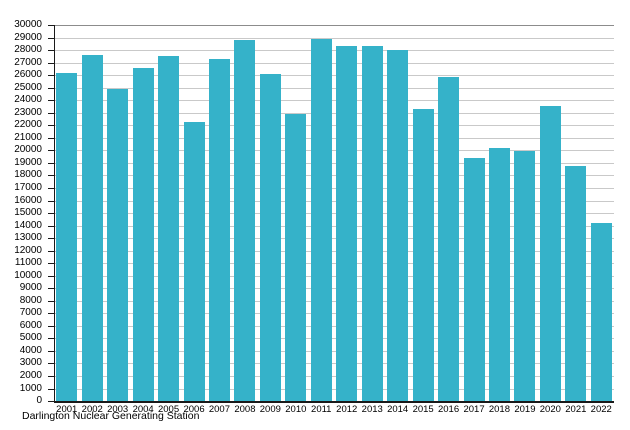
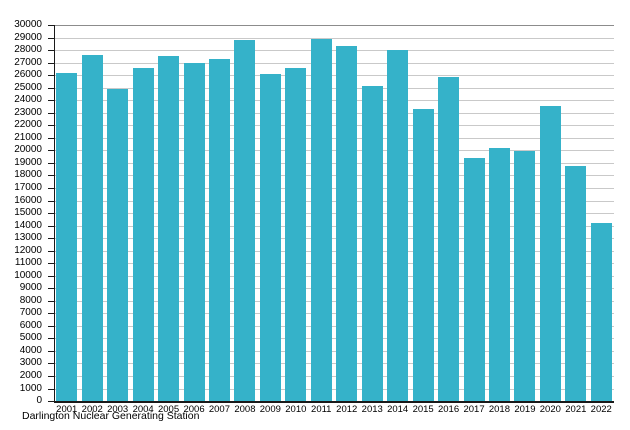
2006: 22300 -> 26900
2010: 22900 -> 26600
2013: 28300 -> 25100
